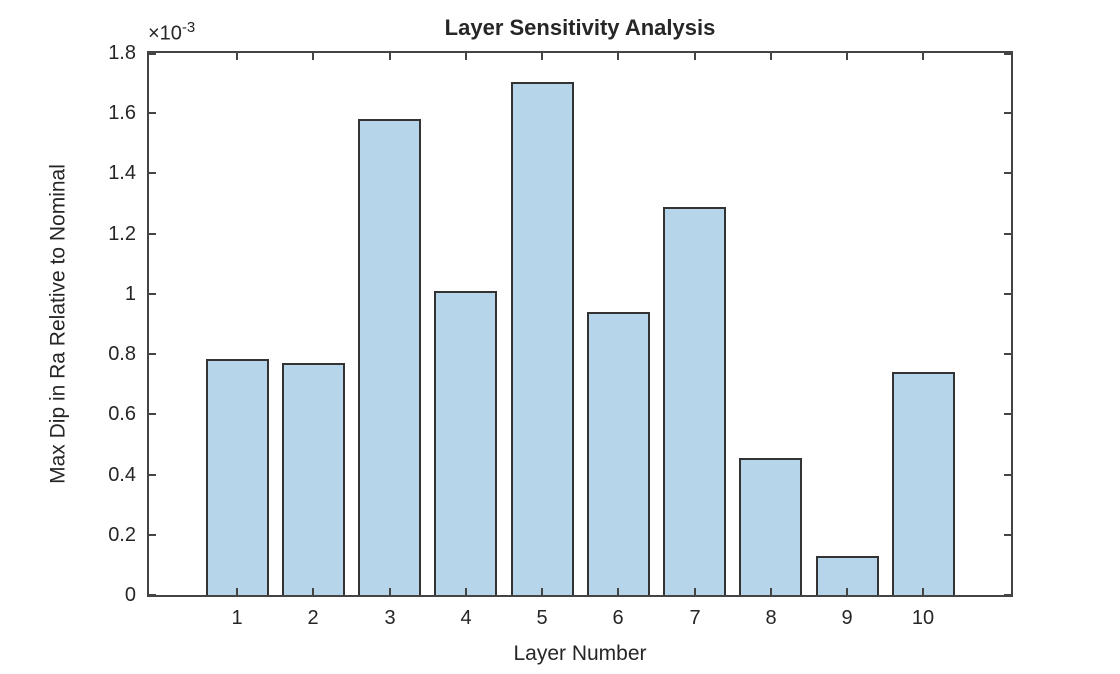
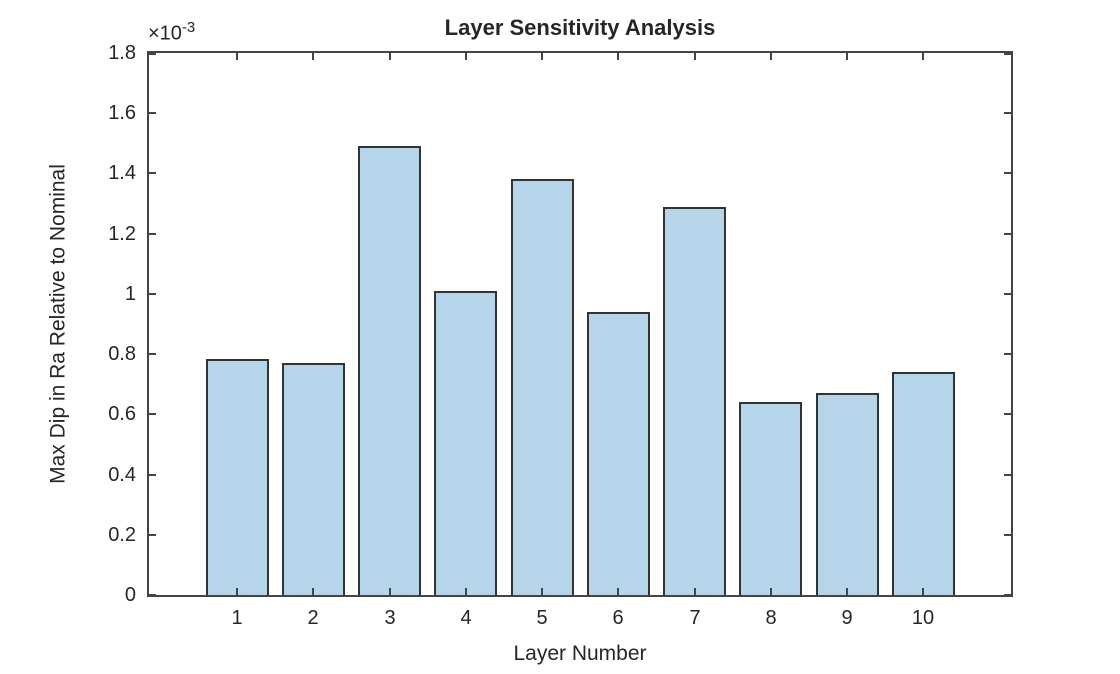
3: 1.58 -> 1.49
5: 1.71 -> 1.38
8: 0.46 -> 0.64
9: 0.13 -> 0.67
